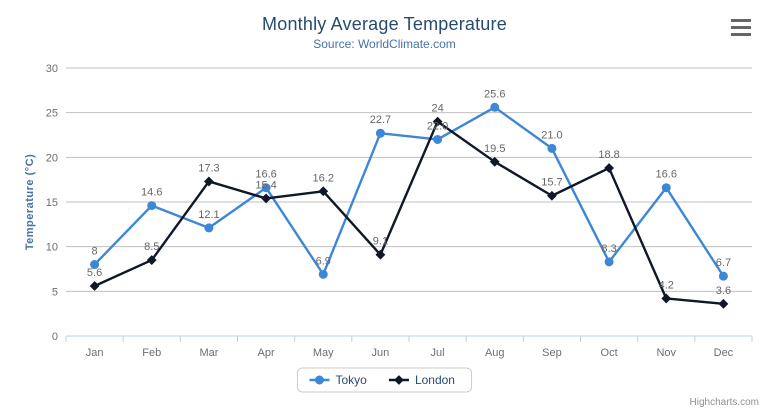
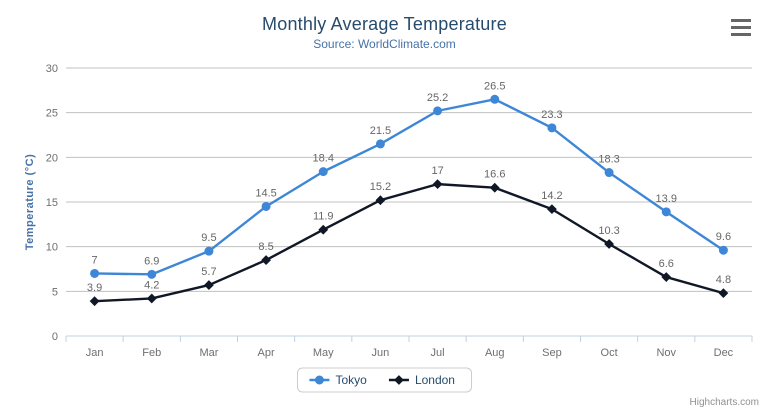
Tokyo/Jan: 8 -> 7
London/Jan: 5.6 -> 3.9
Tokyo/Feb: 14.6 -> 6.9
London/Feb: 8.5 -> 4.2
Tokyo/Mar: 12.1 -> 9.5
London/Mar: 17.3 -> 5.7
Tokyo/Apr: 16.6 -> 14.5
London/Apr: 15.4 -> 8.5
Tokyo/May: 6.9 -> 18.4
London/May: 16.2 -> 11.9
Tokyo/Jun: 22.7 -> 21.5
London/Jun: 9.1 -> 15.2
Tokyo/Jul: 22.0 -> 25.2
London/Jul: 24 -> 17
Tokyo/Aug: 25.6 -> 26.5
London/Aug: 19.5 -> 16.6
Tokyo/Sep: 21.0 -> 23.3
London/Sep: 15.7 -> 14.2
Tokyo/Oct: 8.3 -> 18.3
London/Oct: 18.8 -> 10.3
Tokyo/Nov: 16.6 -> 13.9
London/Nov: 4.2 -> 6.6
Tokyo/Dec: 6.7 -> 9.6
London/Dec: 3.6 -> 4.8
